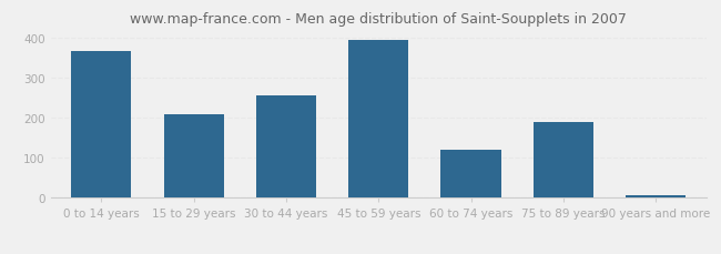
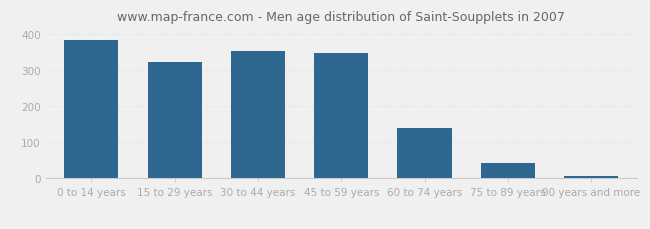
0 to 14 years: 365 -> 383
15 to 29 years: 210 -> 323
30 to 44 years: 255 -> 353
45 to 59 years: 395 -> 347
60 to 74 years: 120 -> 140
75 to 89 years: 190 -> 42
